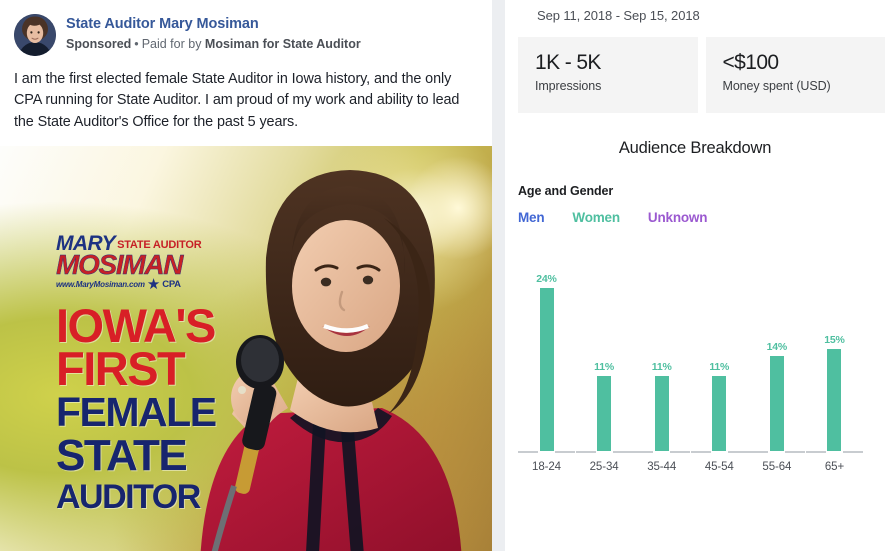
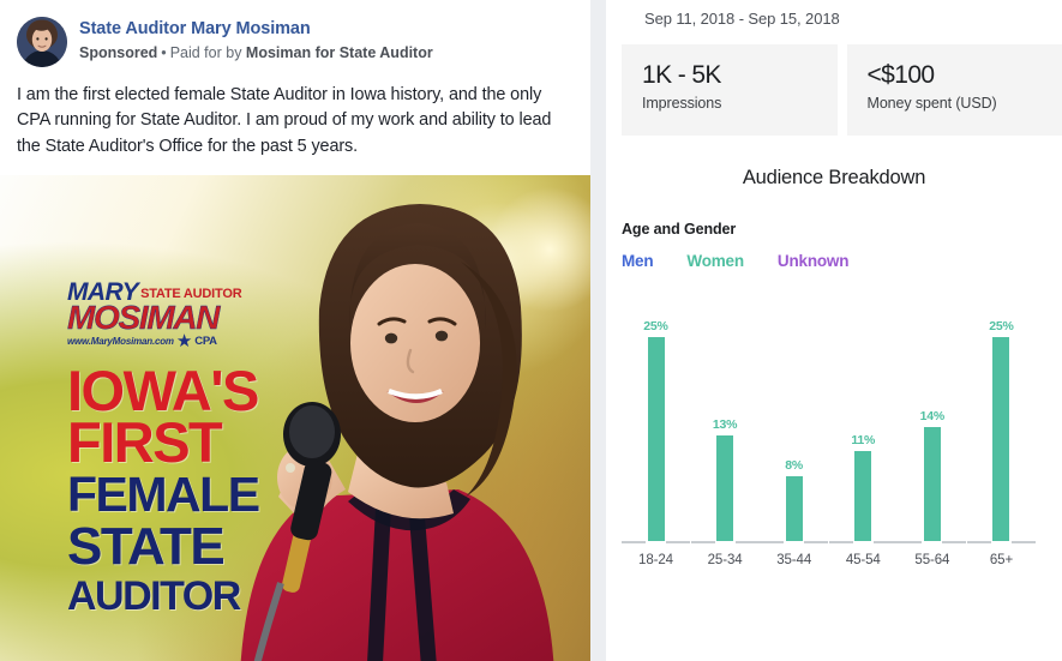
18-24: 24% -> 25%
25-34: 11% -> 13%
35-44: 11% -> 8%
65+: 15% -> 25%
